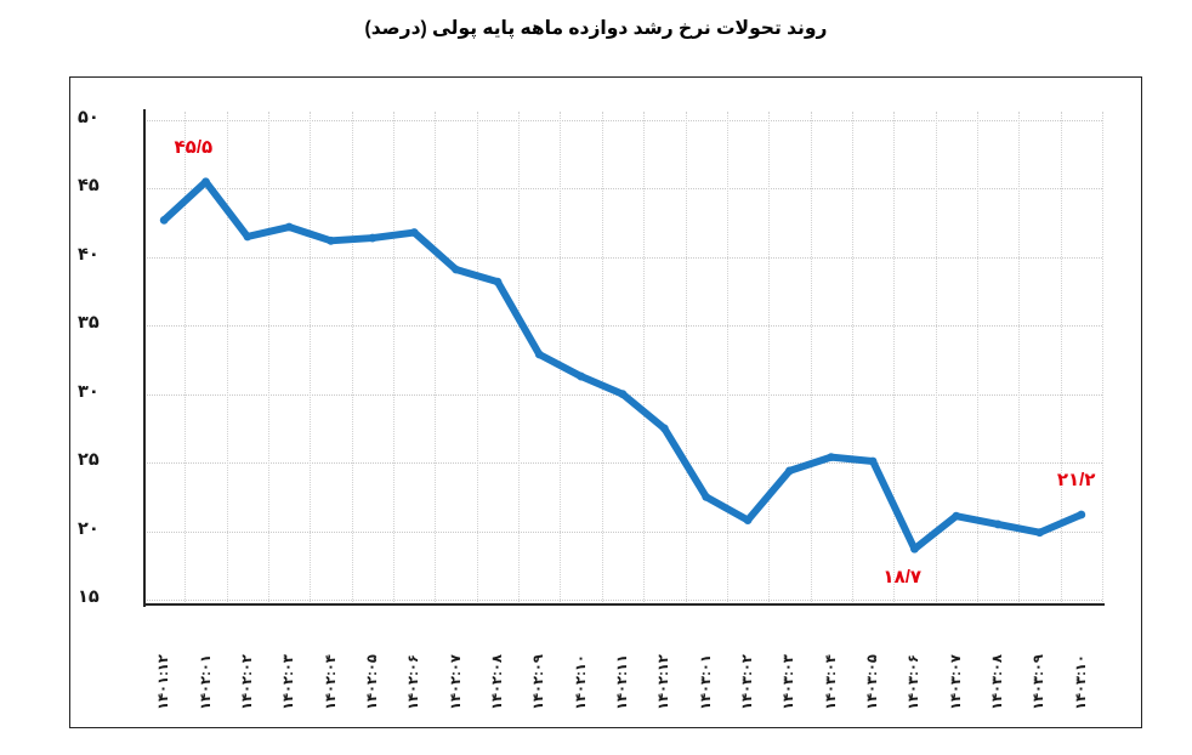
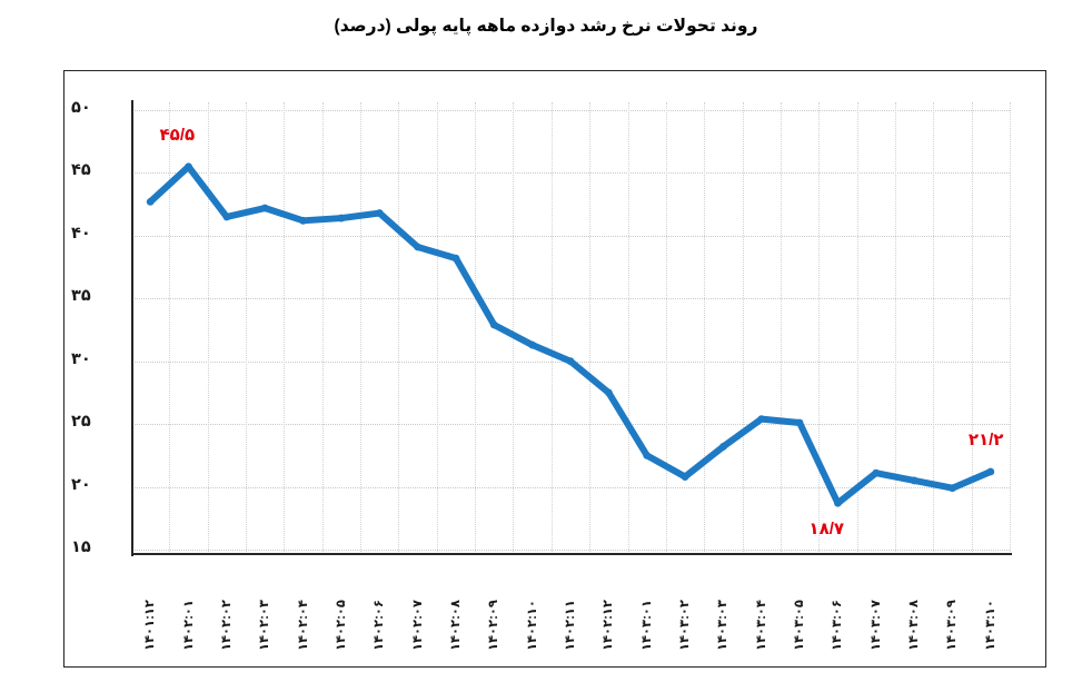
۱۴۰۳:۰۳: 24.4 -> 23.2
